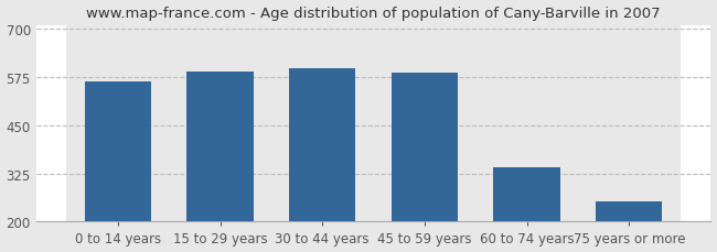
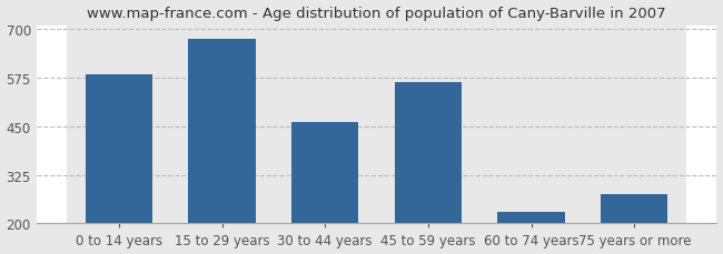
0 to 14 years: 565 -> 585
15 to 29 years: 590 -> 675
30 to 44 years: 598 -> 460
45 to 59 years: 588 -> 565
60 to 74 years: 342 -> 230
75 years or more: 252 -> 275
